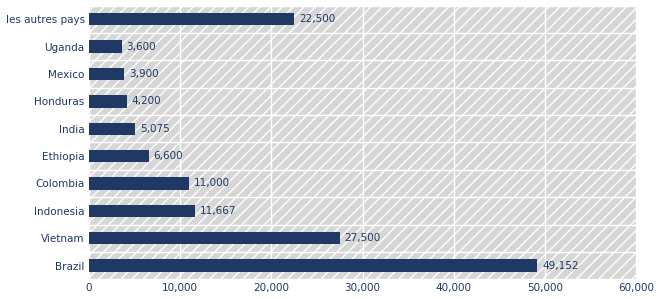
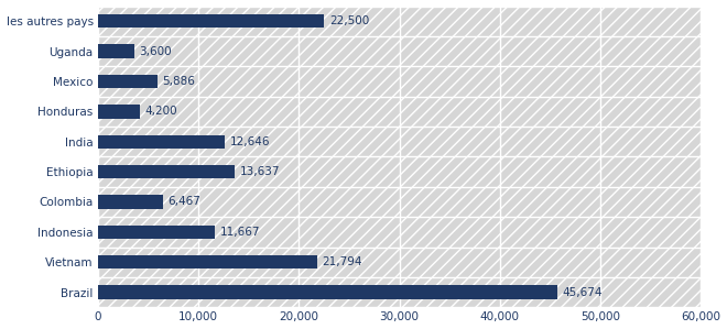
Mexico: 3,900 -> 5,886
India: 5,075 -> 12,646
Ethiopia: 6,600 -> 13,637
Colombia: 11,000 -> 6,467
Vietnam: 27,500 -> 21,794
Brazil: 49,152 -> 45,674
